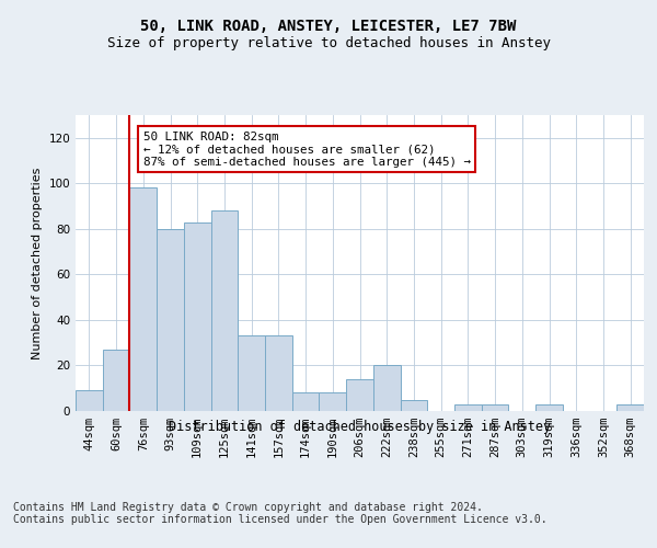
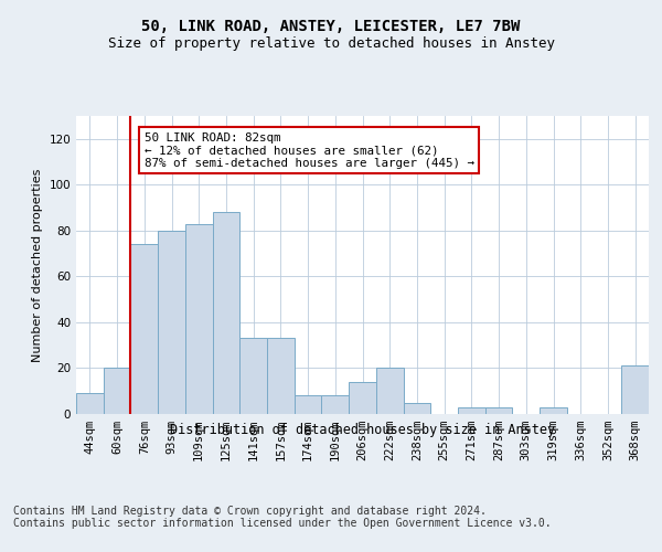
60sqm: 27 -> 20
76sqm: 98 -> 74
368sqm: 3 -> 21
